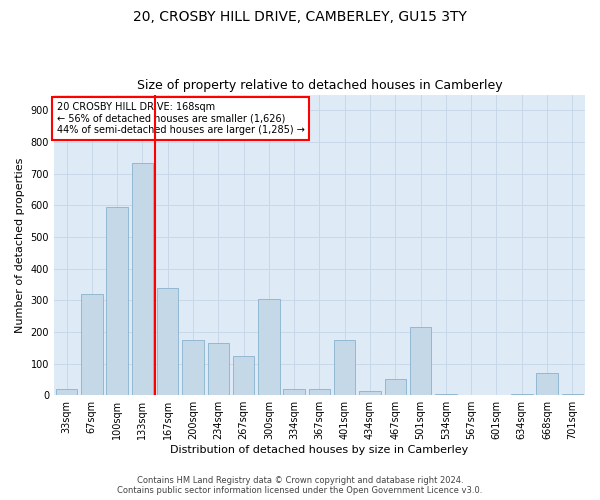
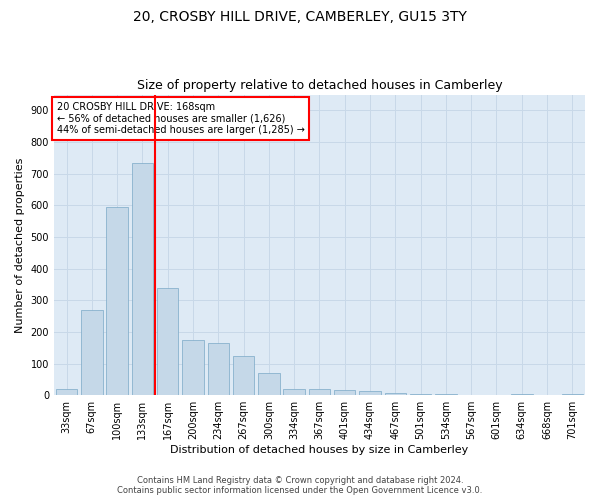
67sqm: 320 -> 270
300sqm: 305 -> 70
401sqm: 175 -> 15
467sqm: 50 -> 8
501sqm: 215 -> 5
668sqm: 70 -> 2
